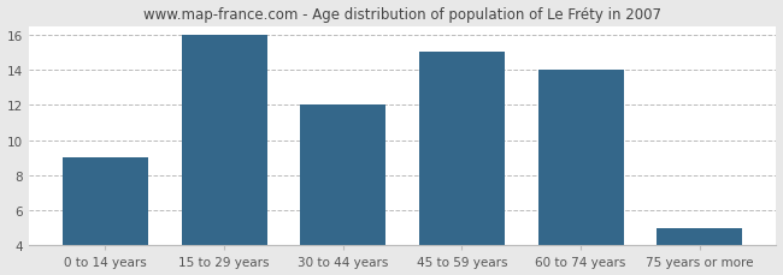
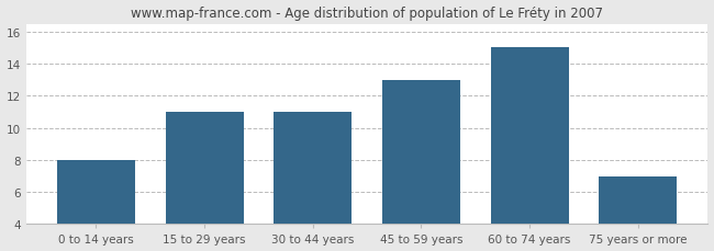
0 to 14 years: 9 -> 8
15 to 29 years: 16 -> 11
30 to 44 years: 12 -> 11
45 to 59 years: 15 -> 13
60 to 74 years: 14 -> 15
75 years or more: 5 -> 7
